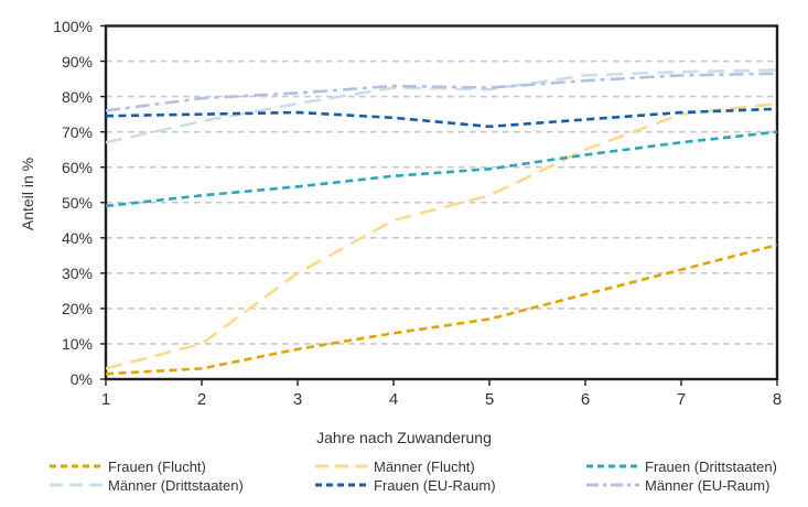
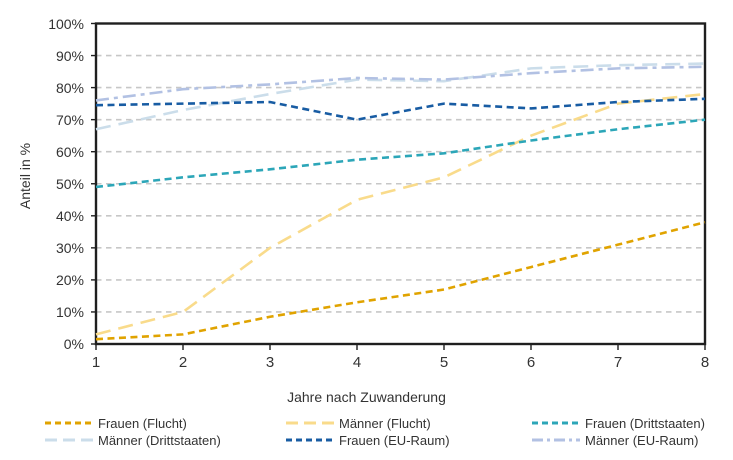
Frauen (EU-Raum)/4: 74% -> 70%
Frauen (EU-Raum)/5: 72% -> 75%
